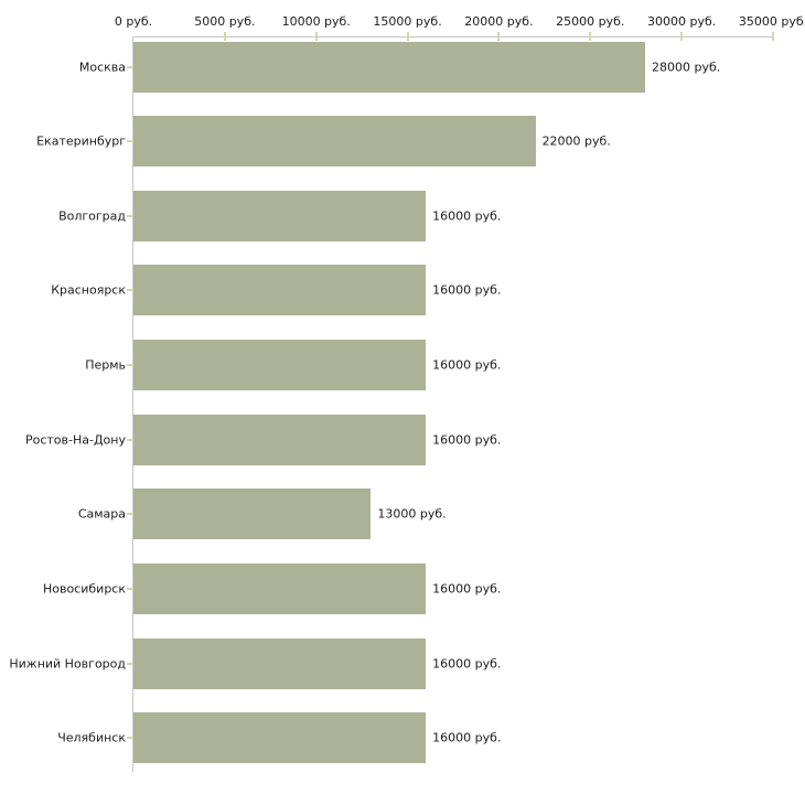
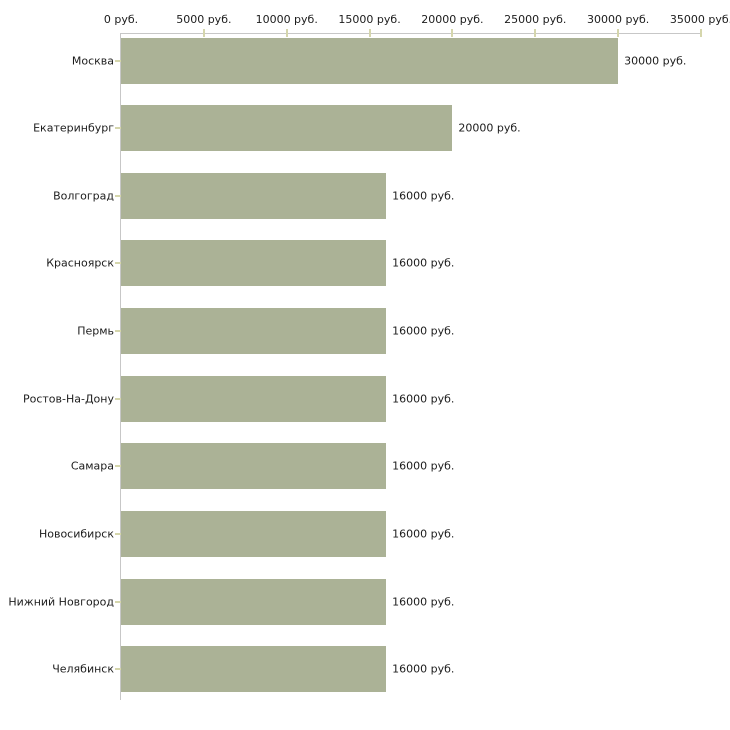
Москва: 28000 -> 30000
Екатеринбург: 22000 -> 20000
Самара: 13000 -> 16000
